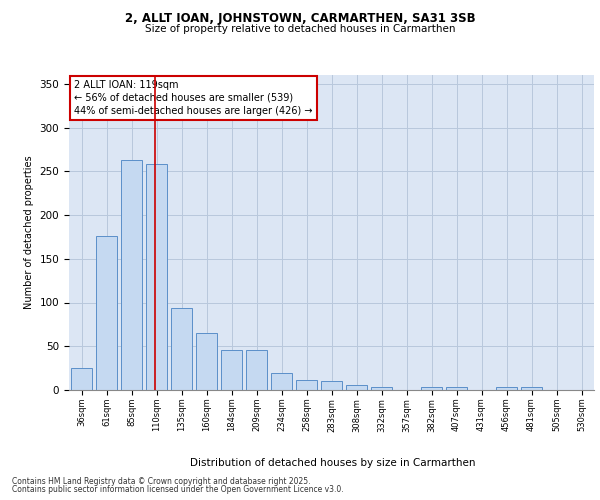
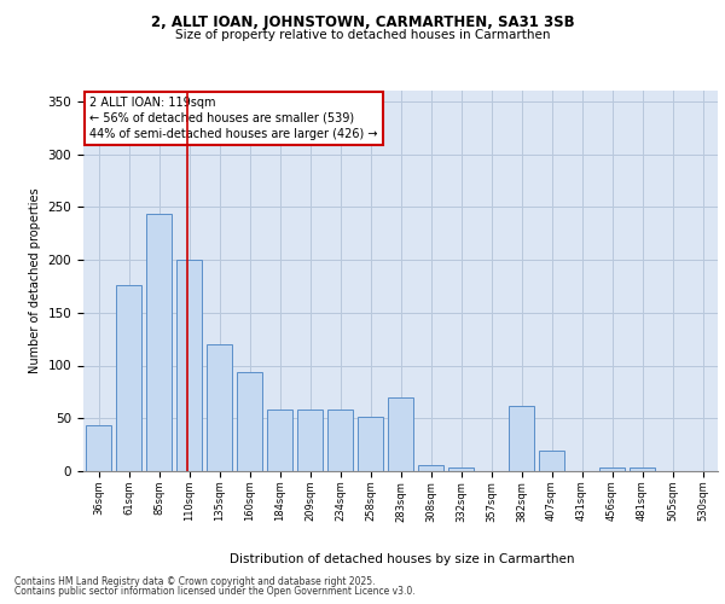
36sqm: 25 -> 44
85sqm: 263 -> 244
110sqm: 258 -> 200
135sqm: 94 -> 120
160sqm: 65 -> 94
184sqm: 46 -> 58
209sqm: 46 -> 58
234sqm: 20 -> 58
258sqm: 11 -> 52
283sqm: 10 -> 70
382sqm: 4 -> 62
407sqm: 4 -> 20
